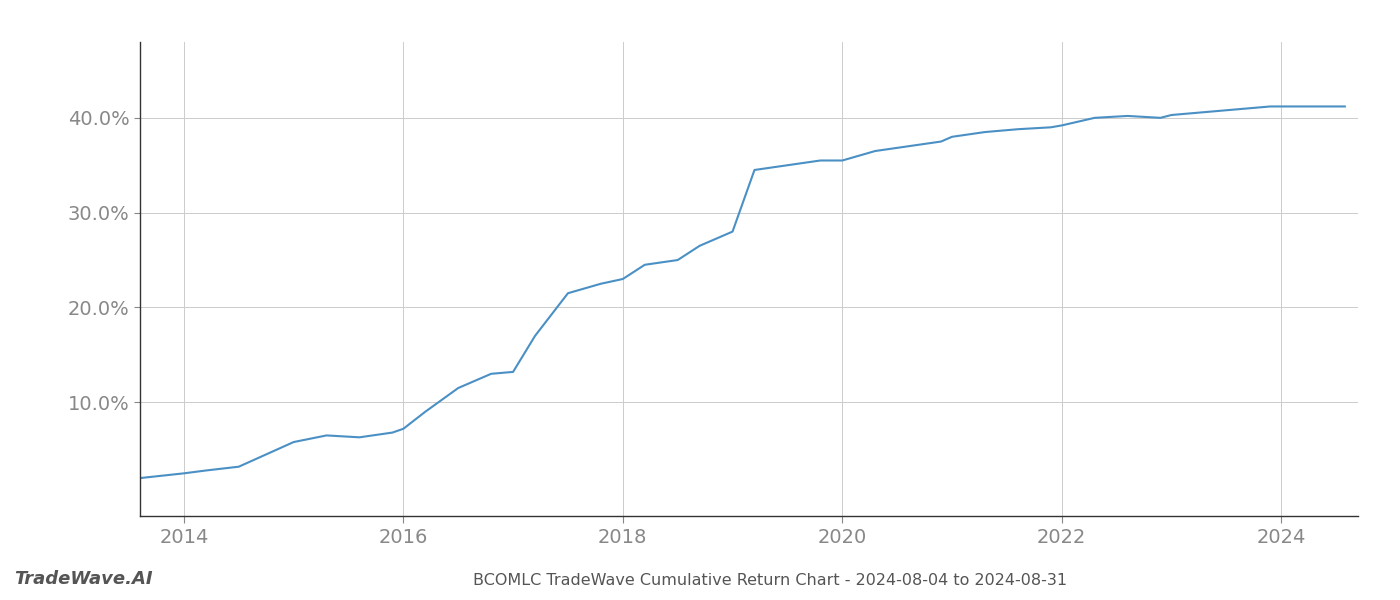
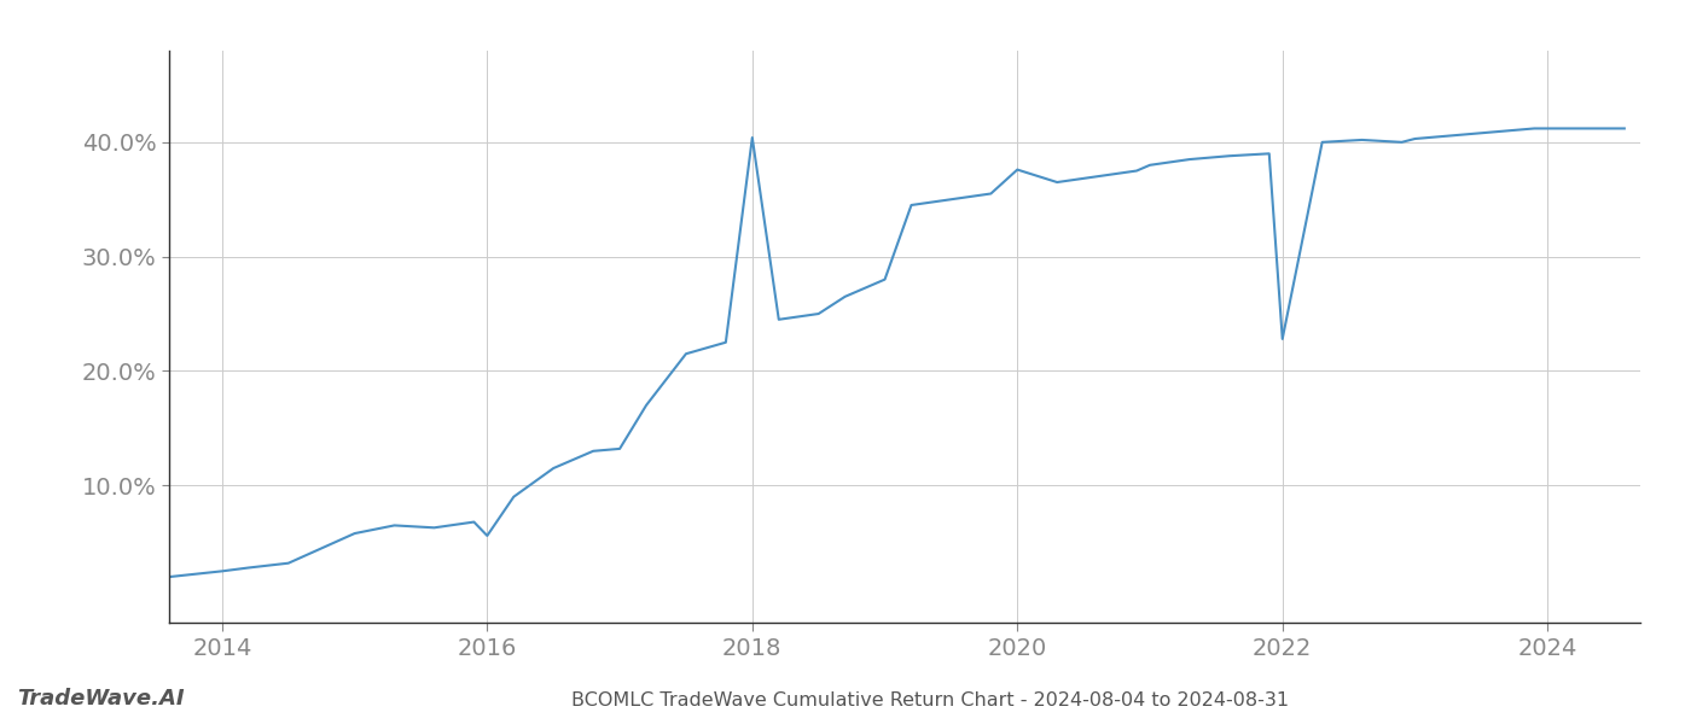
2016: 7.2% -> 5.6%
2018: 23.0% -> 40.4%
2020: 35.5% -> 37.6%
2022: 39.2% -> 22.8%
